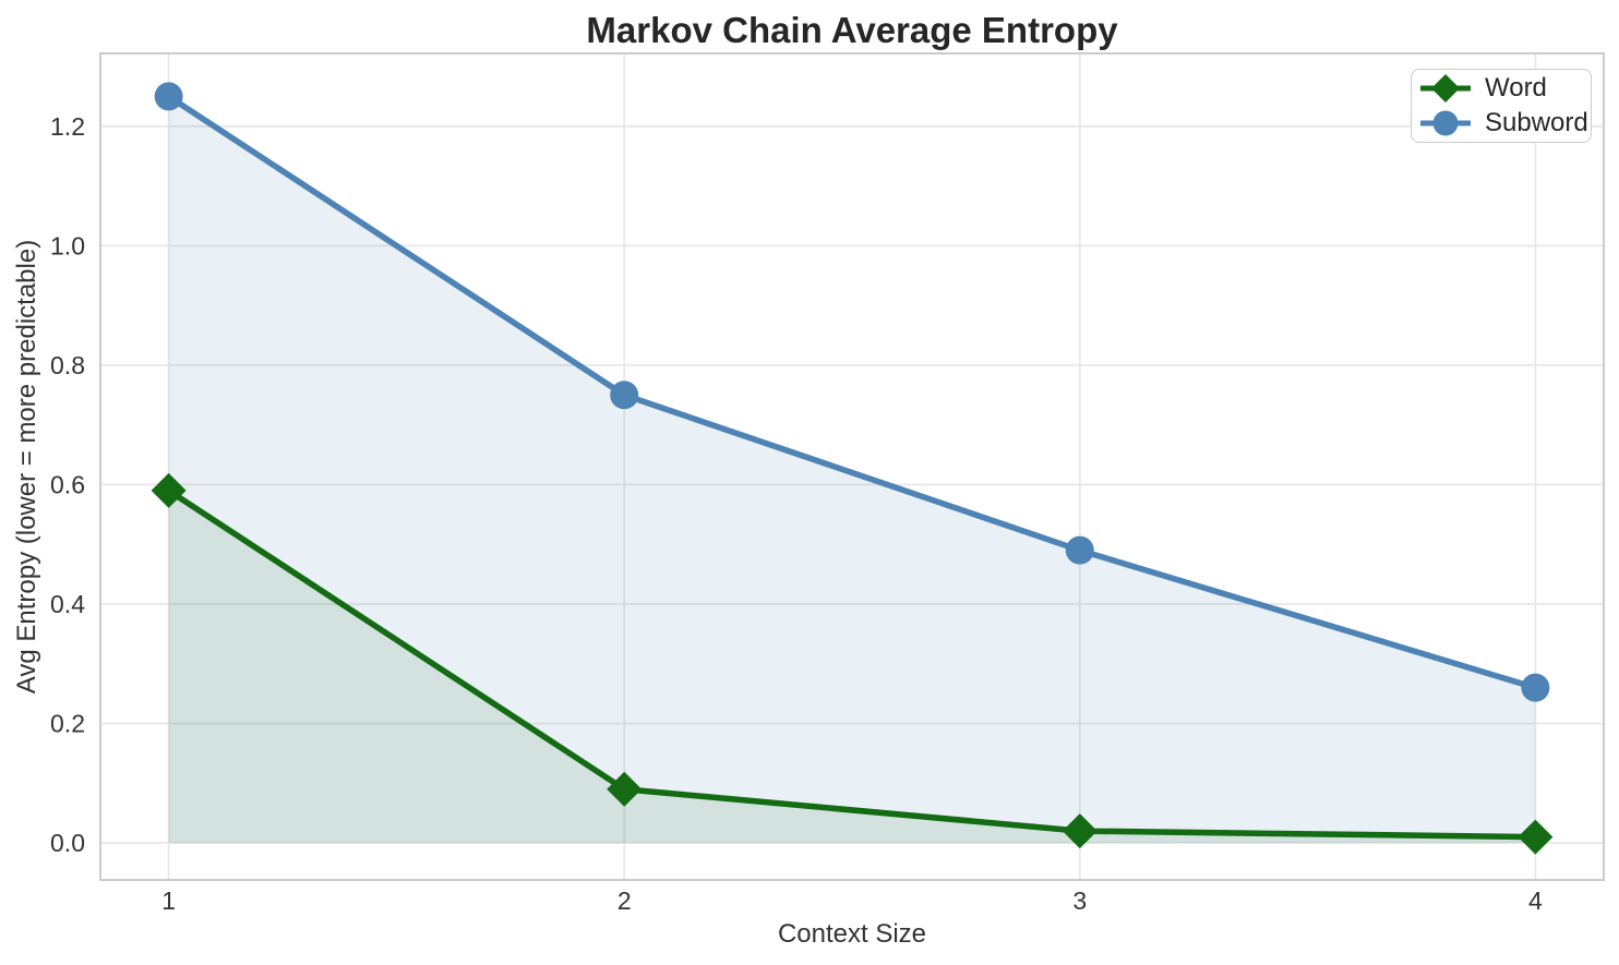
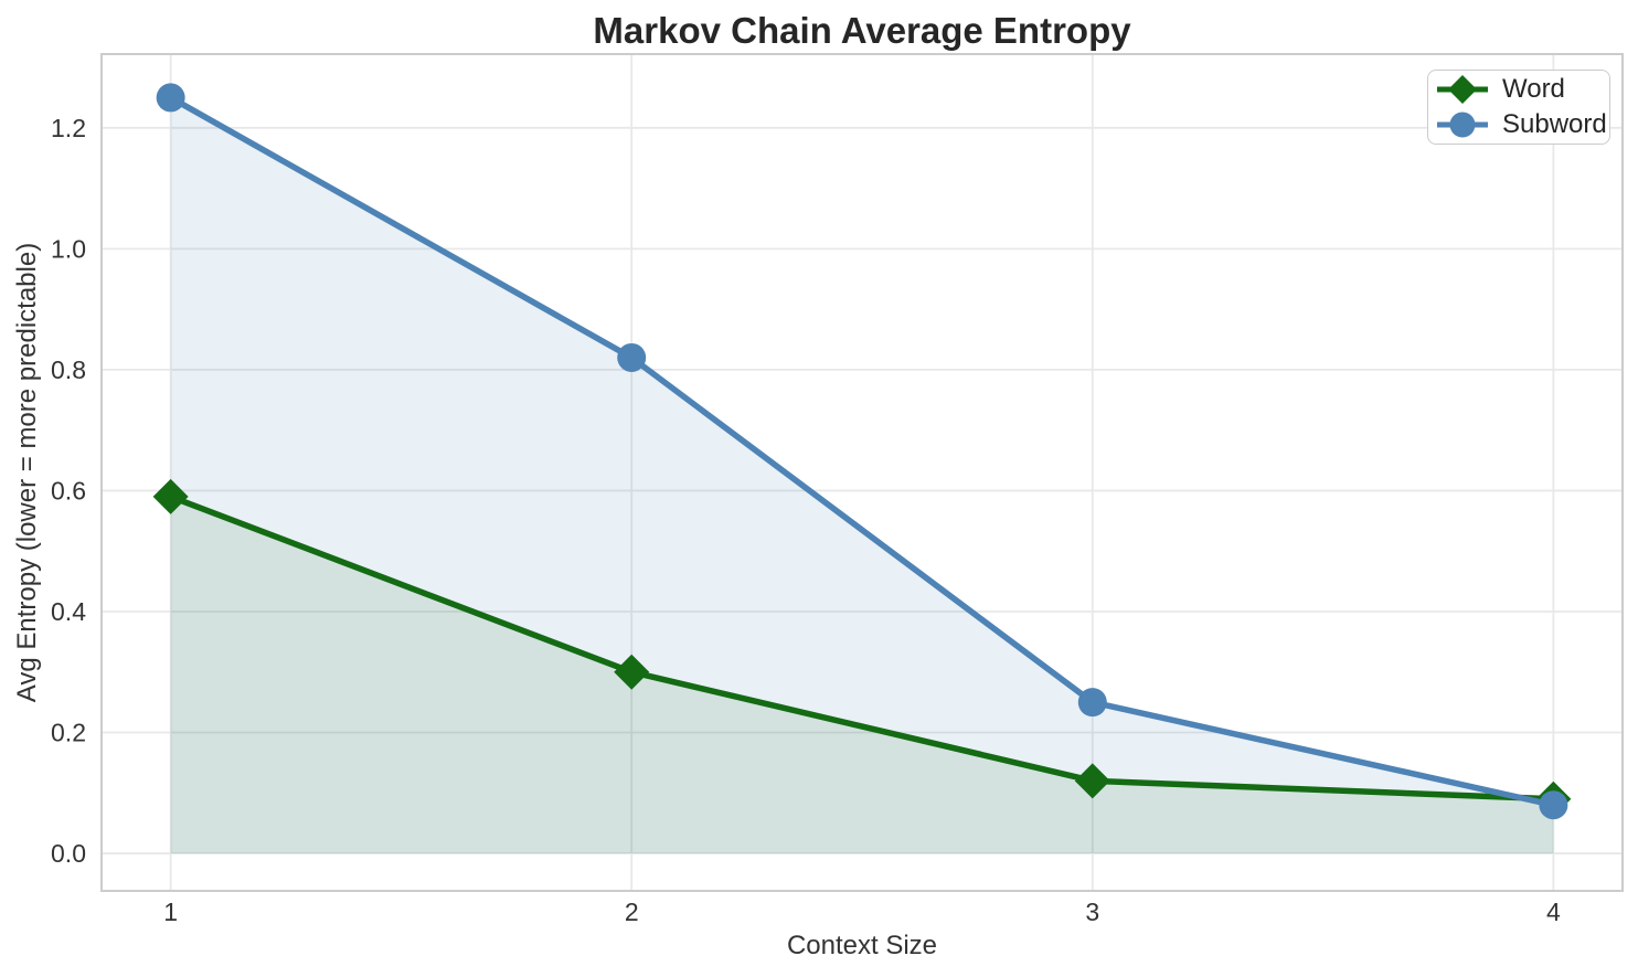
Word/2: 0.09 -> 0.30
Subword/2: 0.75 -> 0.82
Word/3: 0.02 -> 0.12
Subword/3: 0.49 -> 0.25
Word/4: 0.01 -> 0.09
Subword/4: 0.26 -> 0.08
